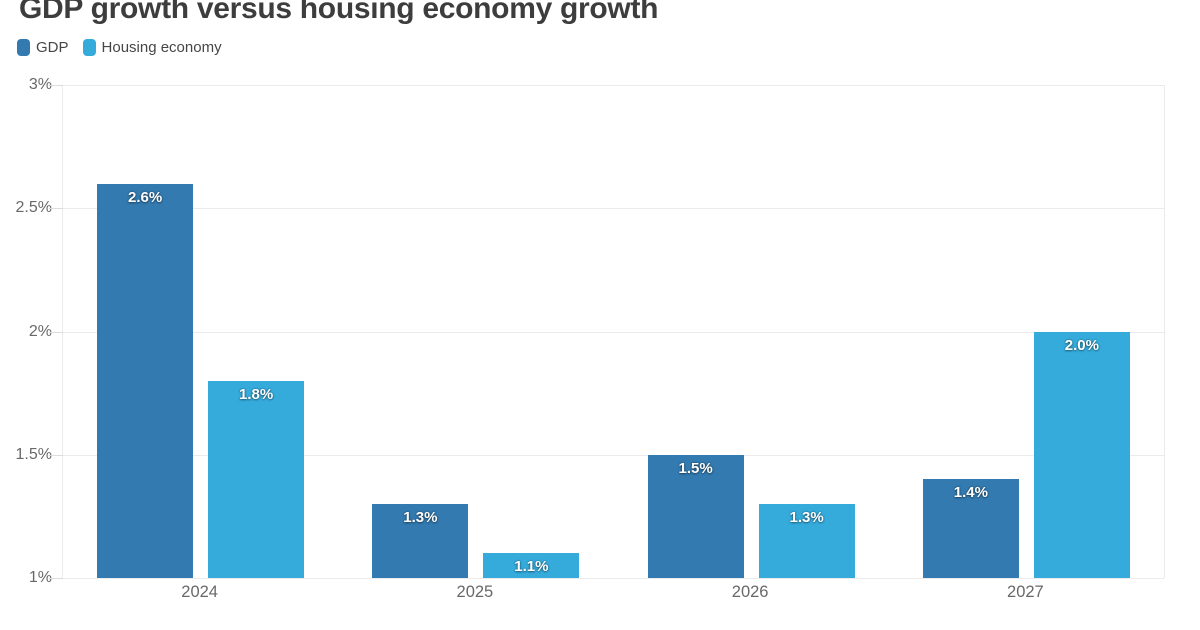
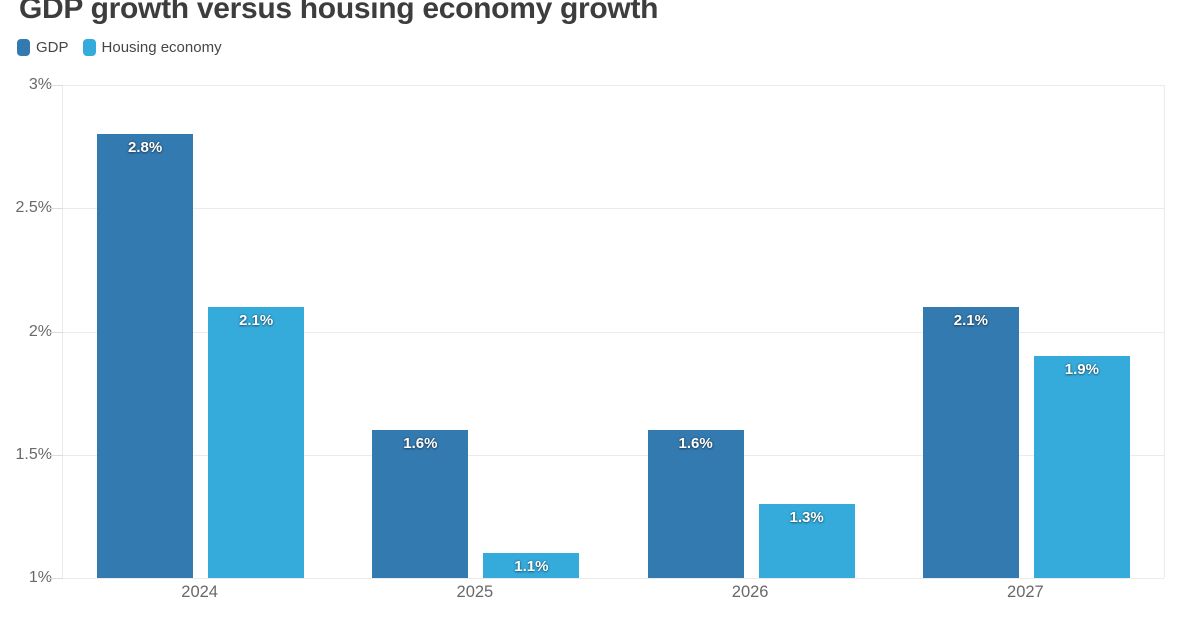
GDP/2024: 2.6% -> 2.8%
Housing economy/2024: 1.8% -> 2.1%
GDP/2025: 1.3% -> 1.6%
GDP/2026: 1.5% -> 1.6%
GDP/2027: 1.4% -> 2.1%
Housing economy/2027: 2.0% -> 1.9%
